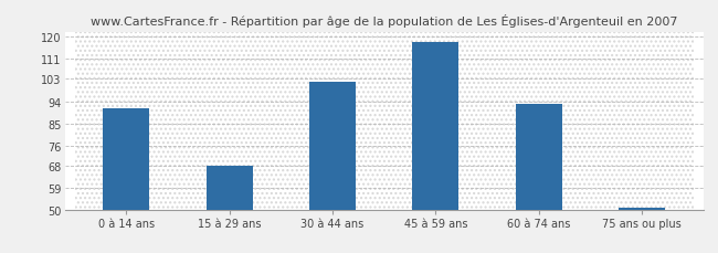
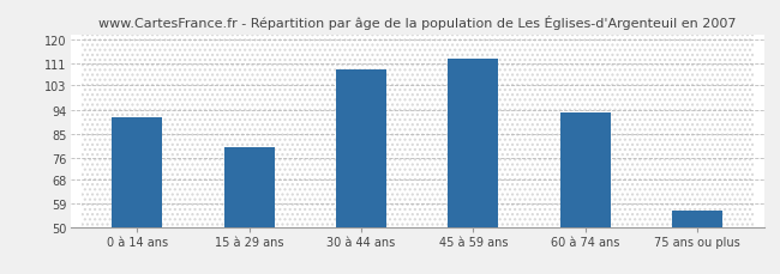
15 à 29 ans: 68 -> 80
30 à 44 ans: 102 -> 109
45 à 59 ans: 118 -> 113
75 ans ou plus: 51 -> 56
